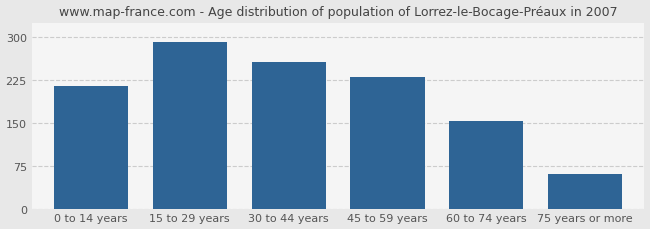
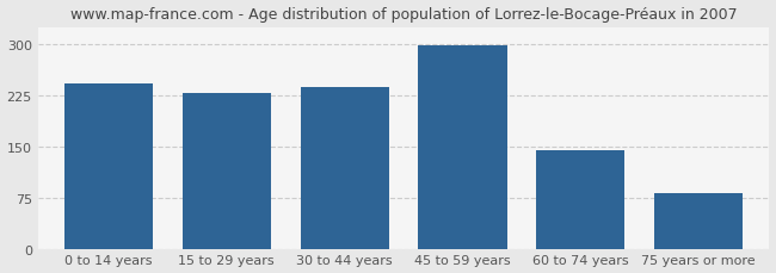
0 to 14 years: 214 -> 242
15 to 29 years: 292 -> 228
30 to 44 years: 256 -> 238
45 to 59 years: 230 -> 298
60 to 74 years: 154 -> 144
75 years or more: 60 -> 82
